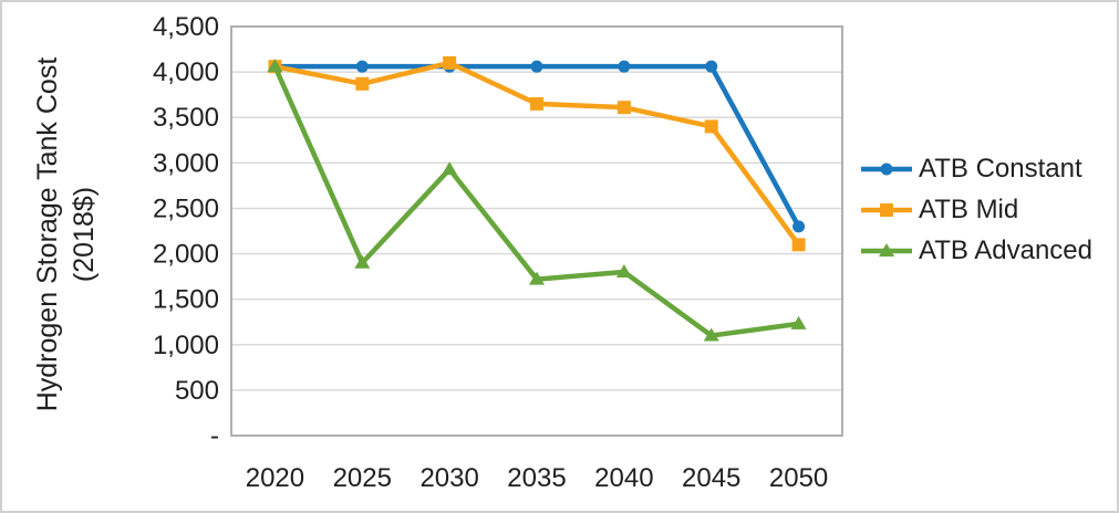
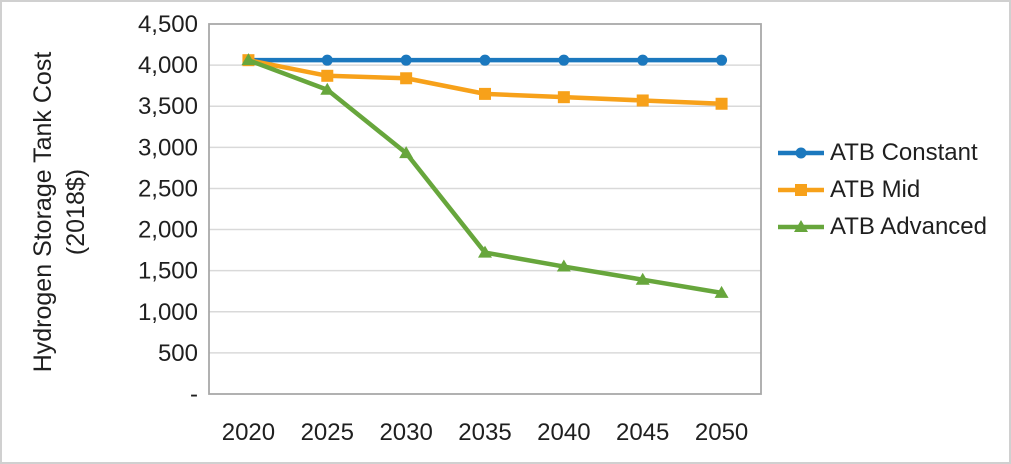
ATB Advanced/2025: 1900 -> 3700
ATB Mid/2030: 4100 -> 3800
ATB Advanced/2040: 1800 -> 1600
ATB Mid/2045: 3400 -> 3600
ATB Advanced/2045: 1100 -> 1400
ATB Constant/2050: 2300 -> 4100
ATB Mid/2050: 2100 -> 3500
